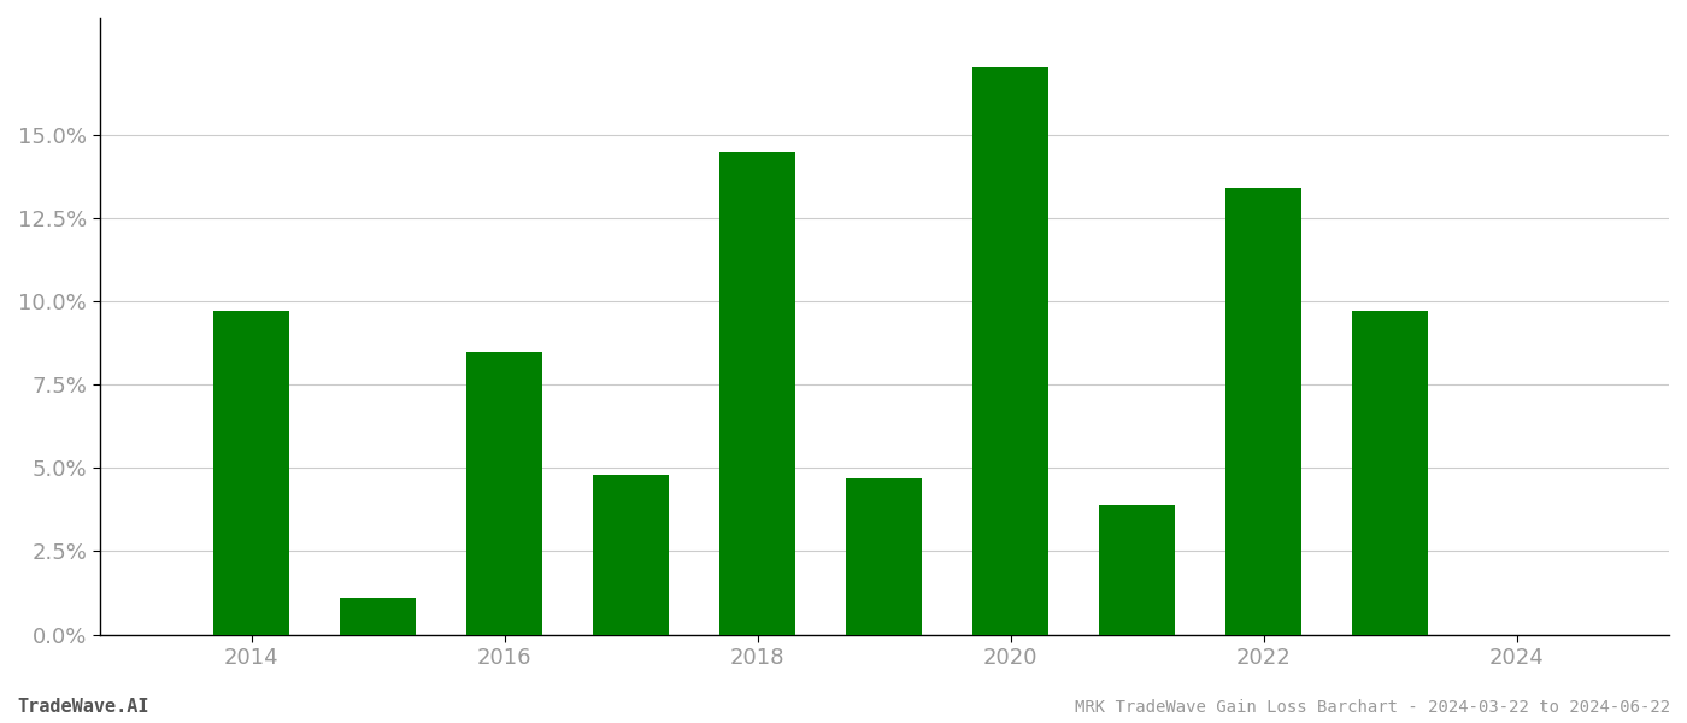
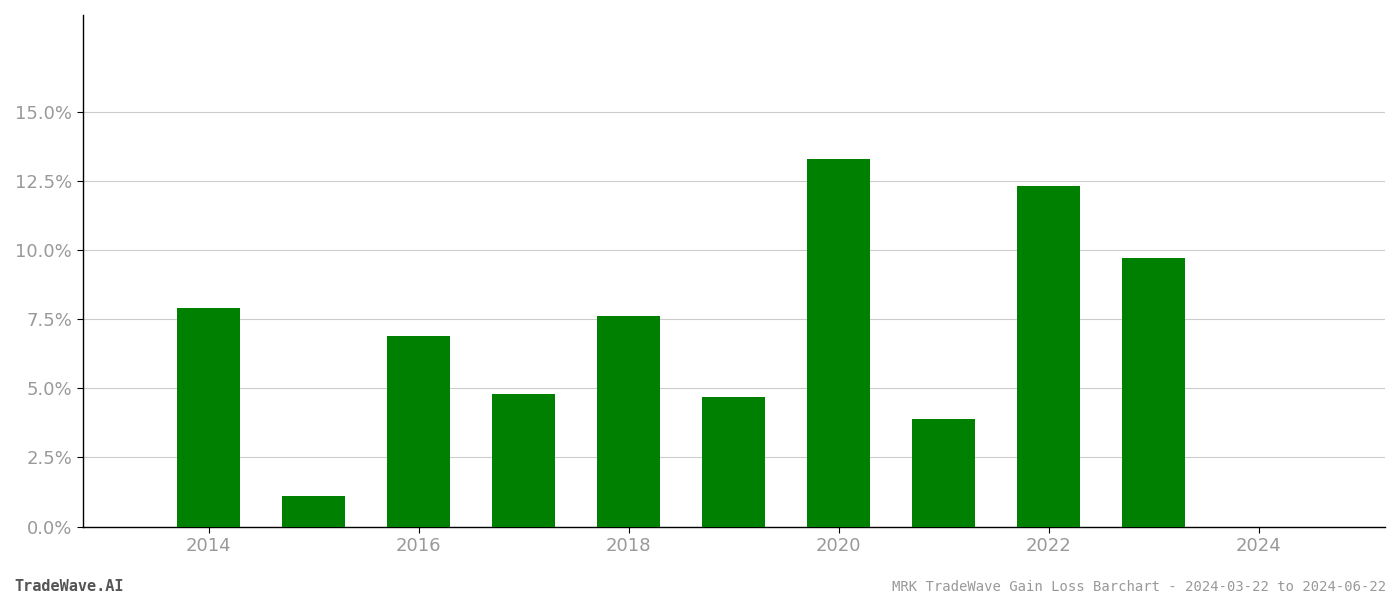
2014: 9.7% -> 7.9%
2016: 8.5% -> 6.9%
2018: 14.5% -> 7.6%
2020: 17.0% -> 13.3%
2022: 13.4% -> 12.3%
